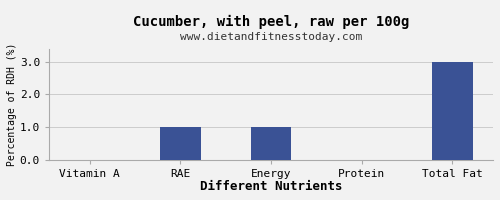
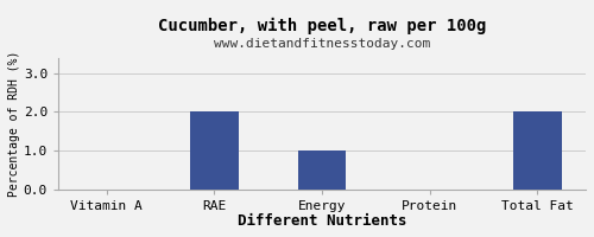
RAE: 1 -> 2
Total Fat: 3 -> 2
